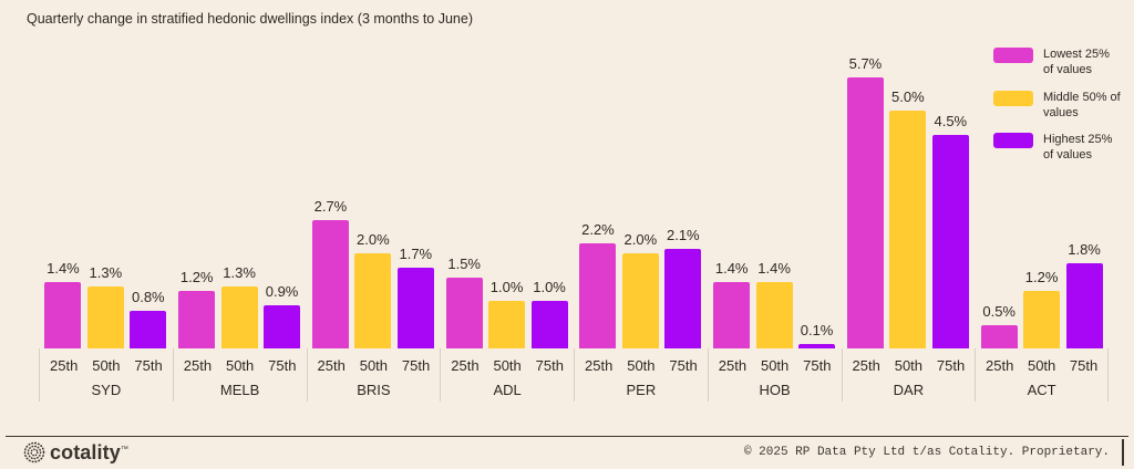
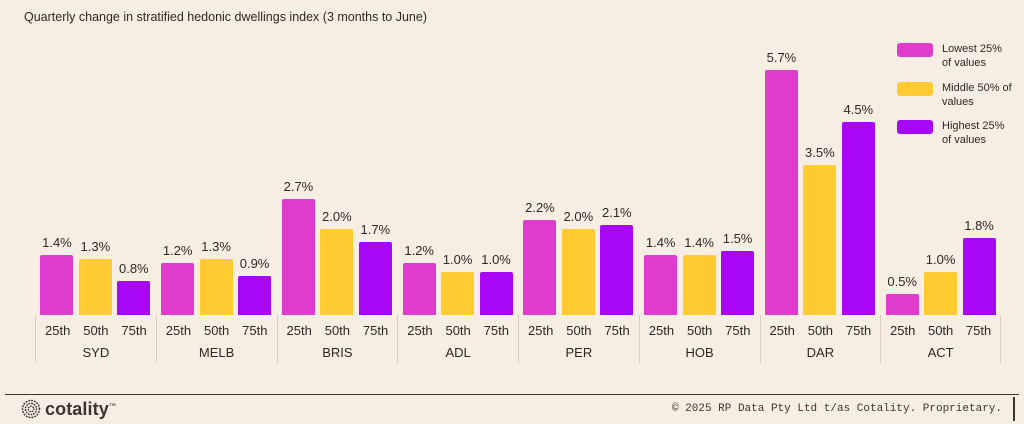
Lowest 25% of values/ADL: 1.5% -> 1.2%
Highest 25% of values/HOB: 0.1% -> 1.5%
Middle 50% of values/DAR: 5.0% -> 3.5%
Middle 50% of values/ACT: 1.2% -> 1.0%
